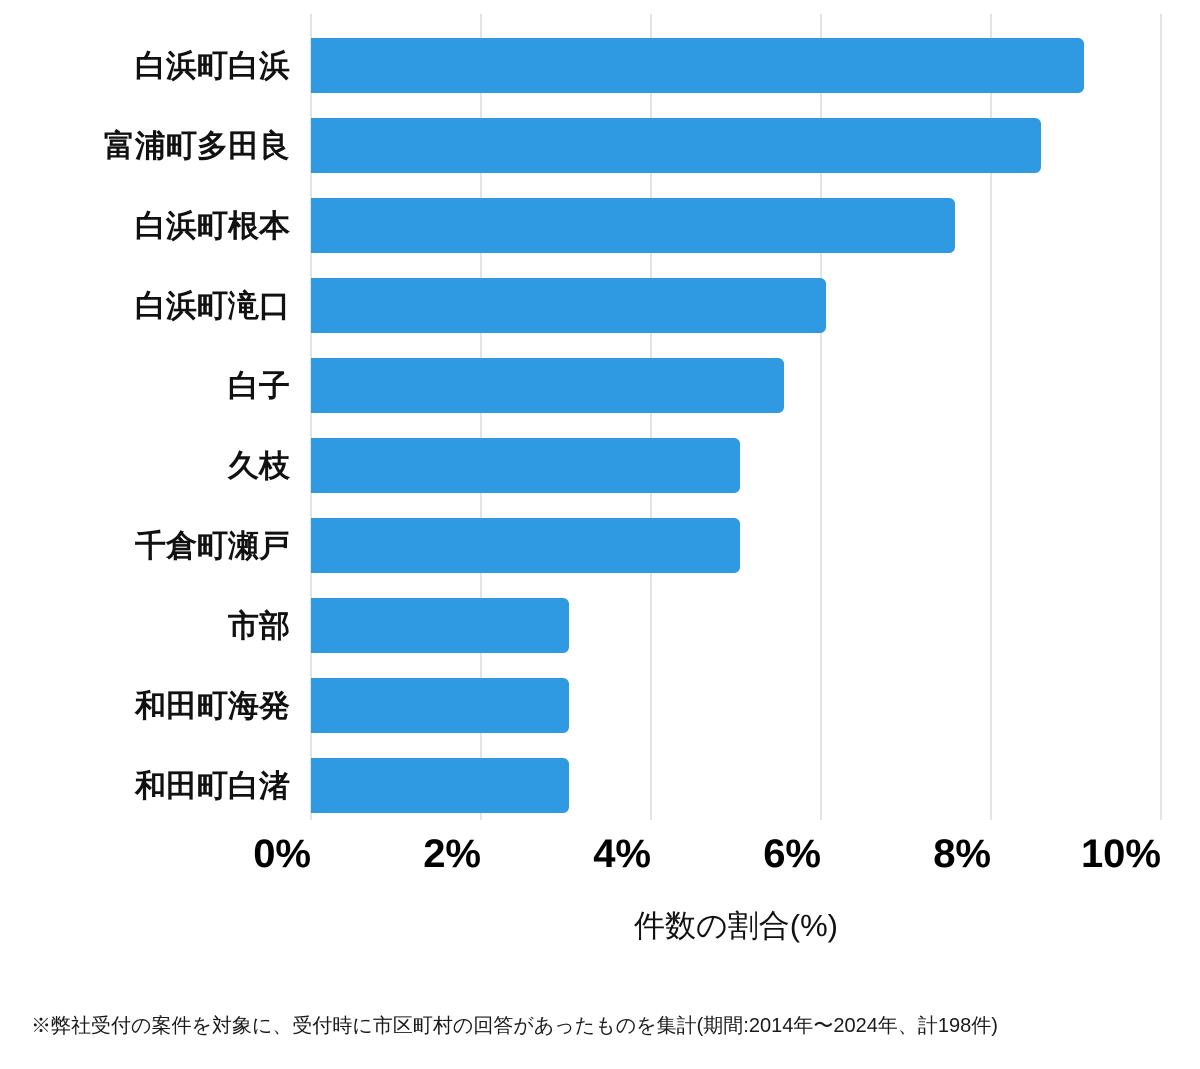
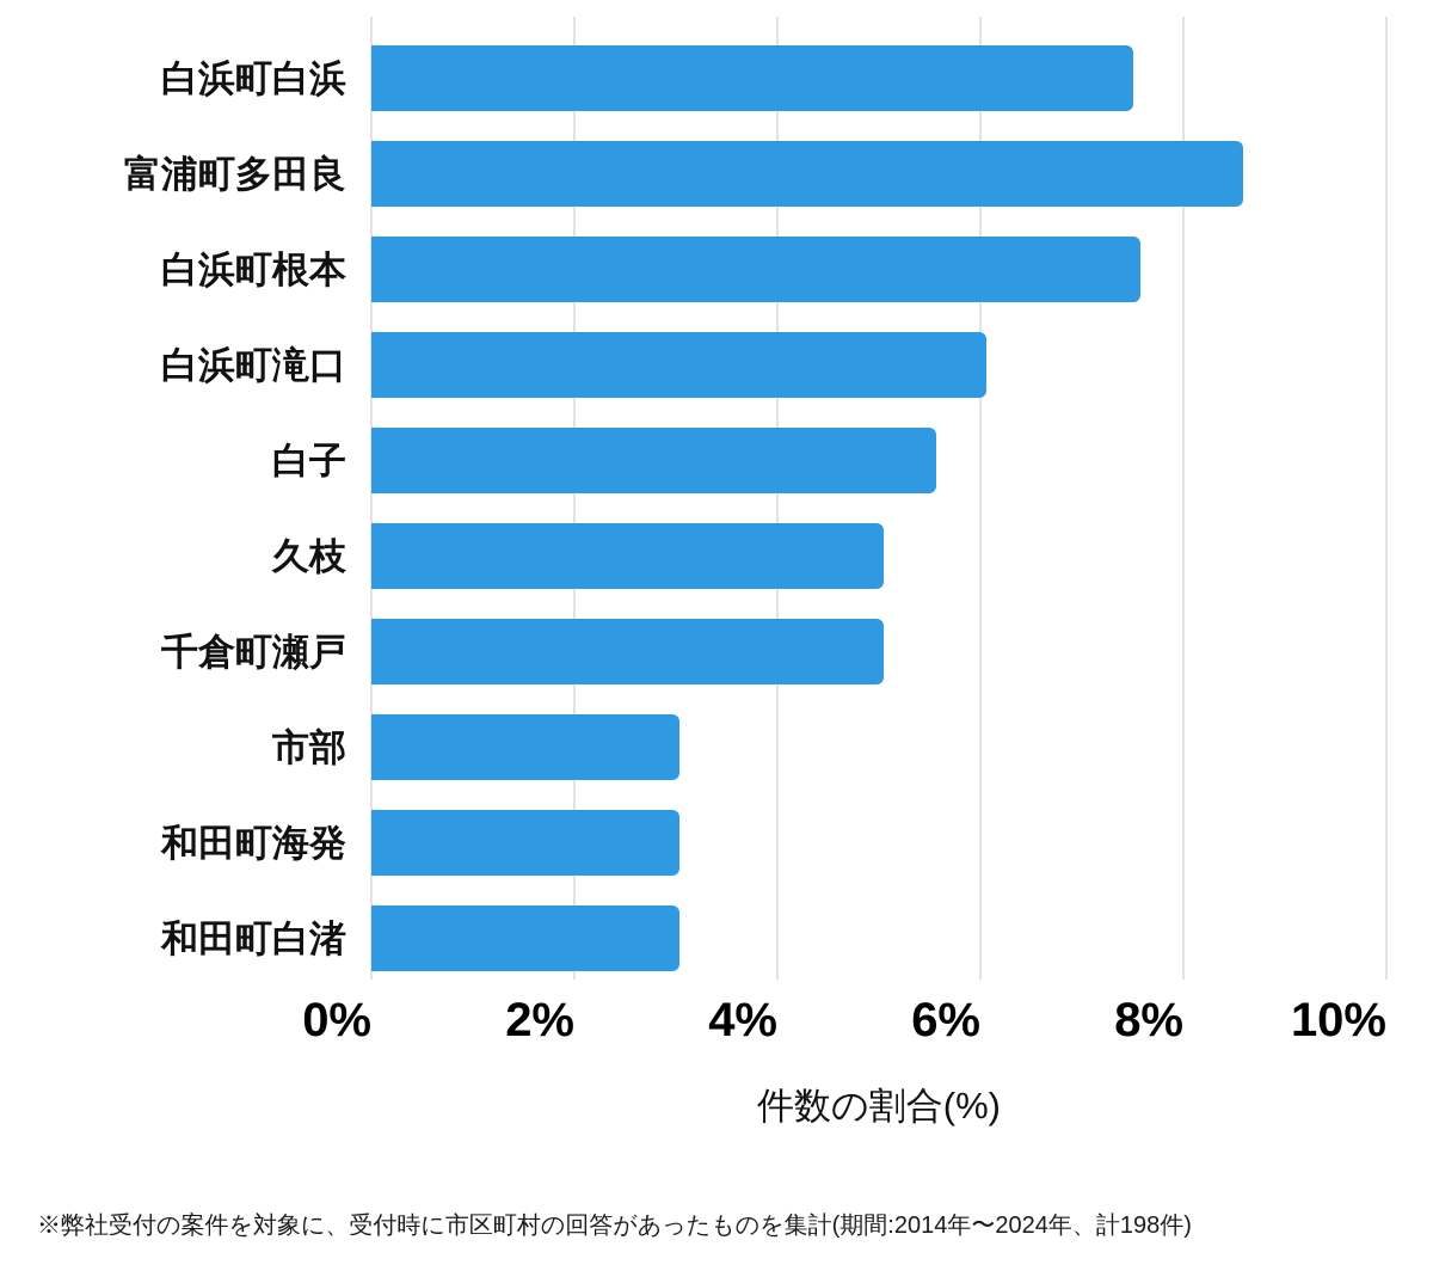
白浜町白浜: 9.1% -> 7.5%
